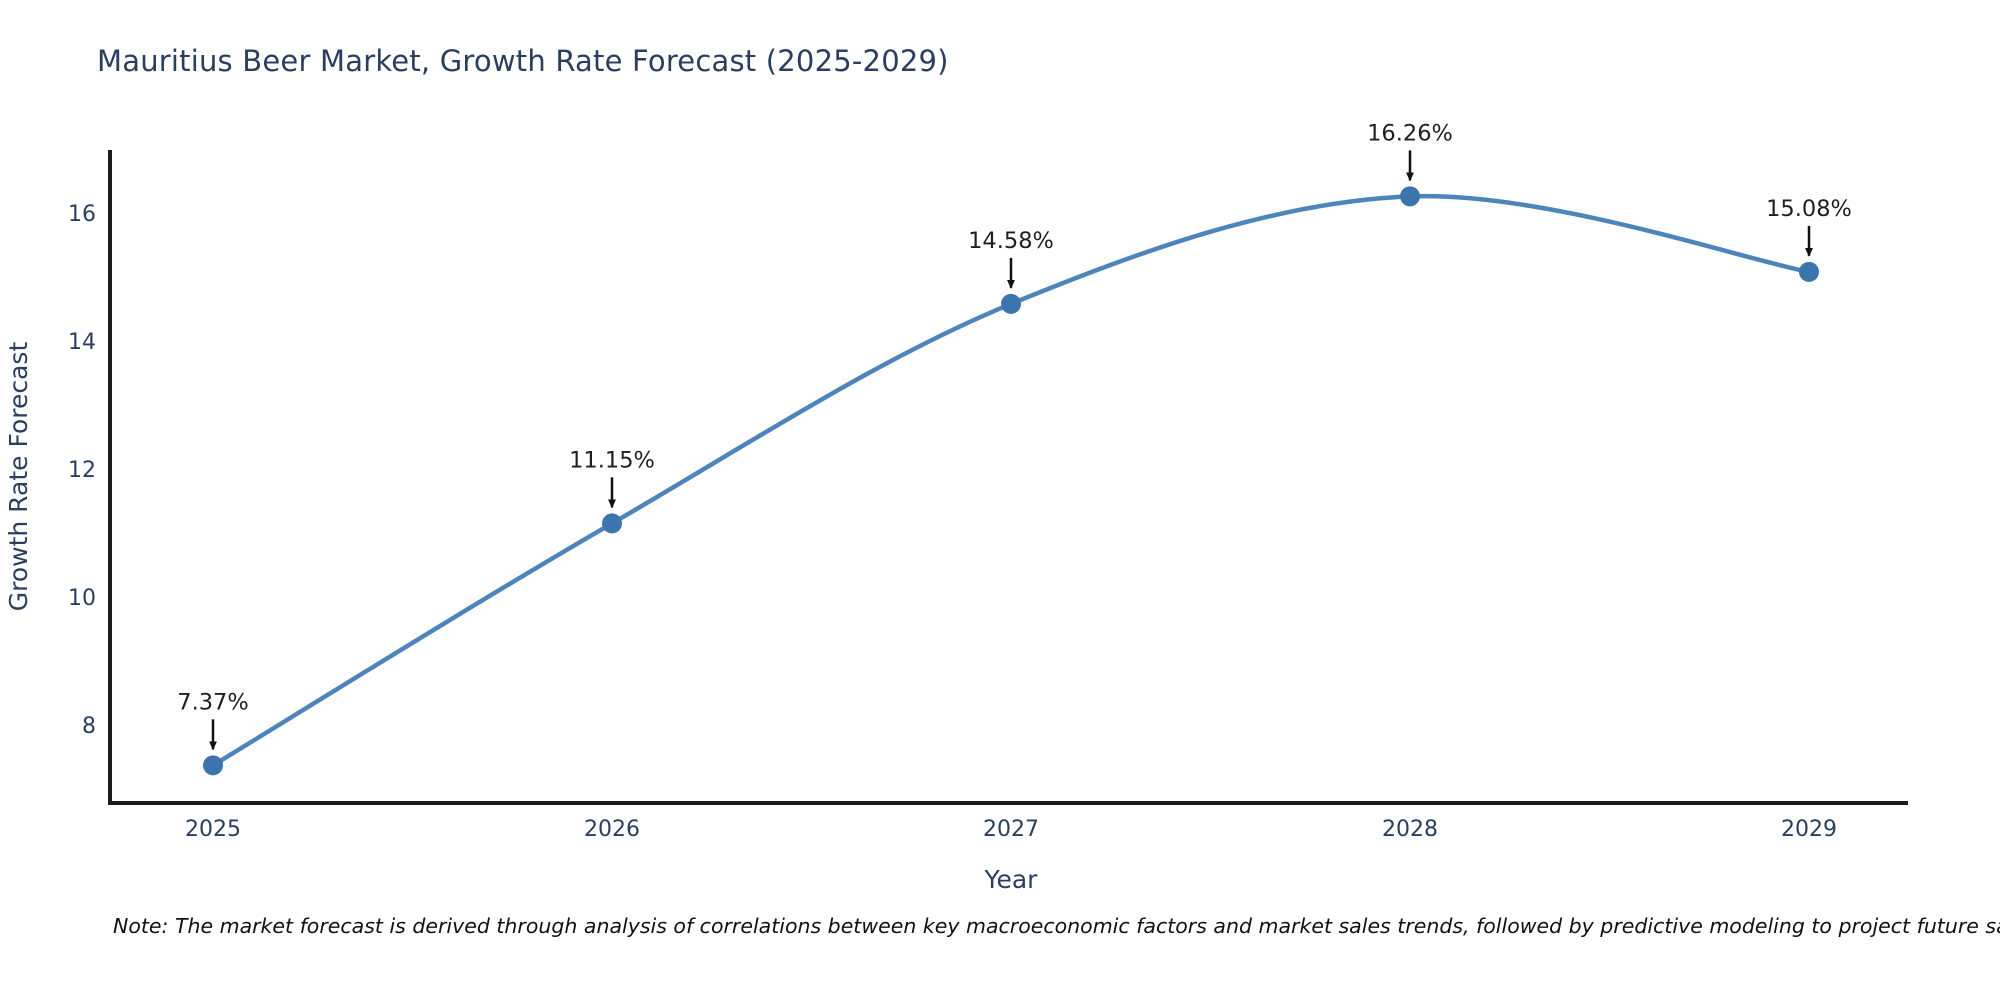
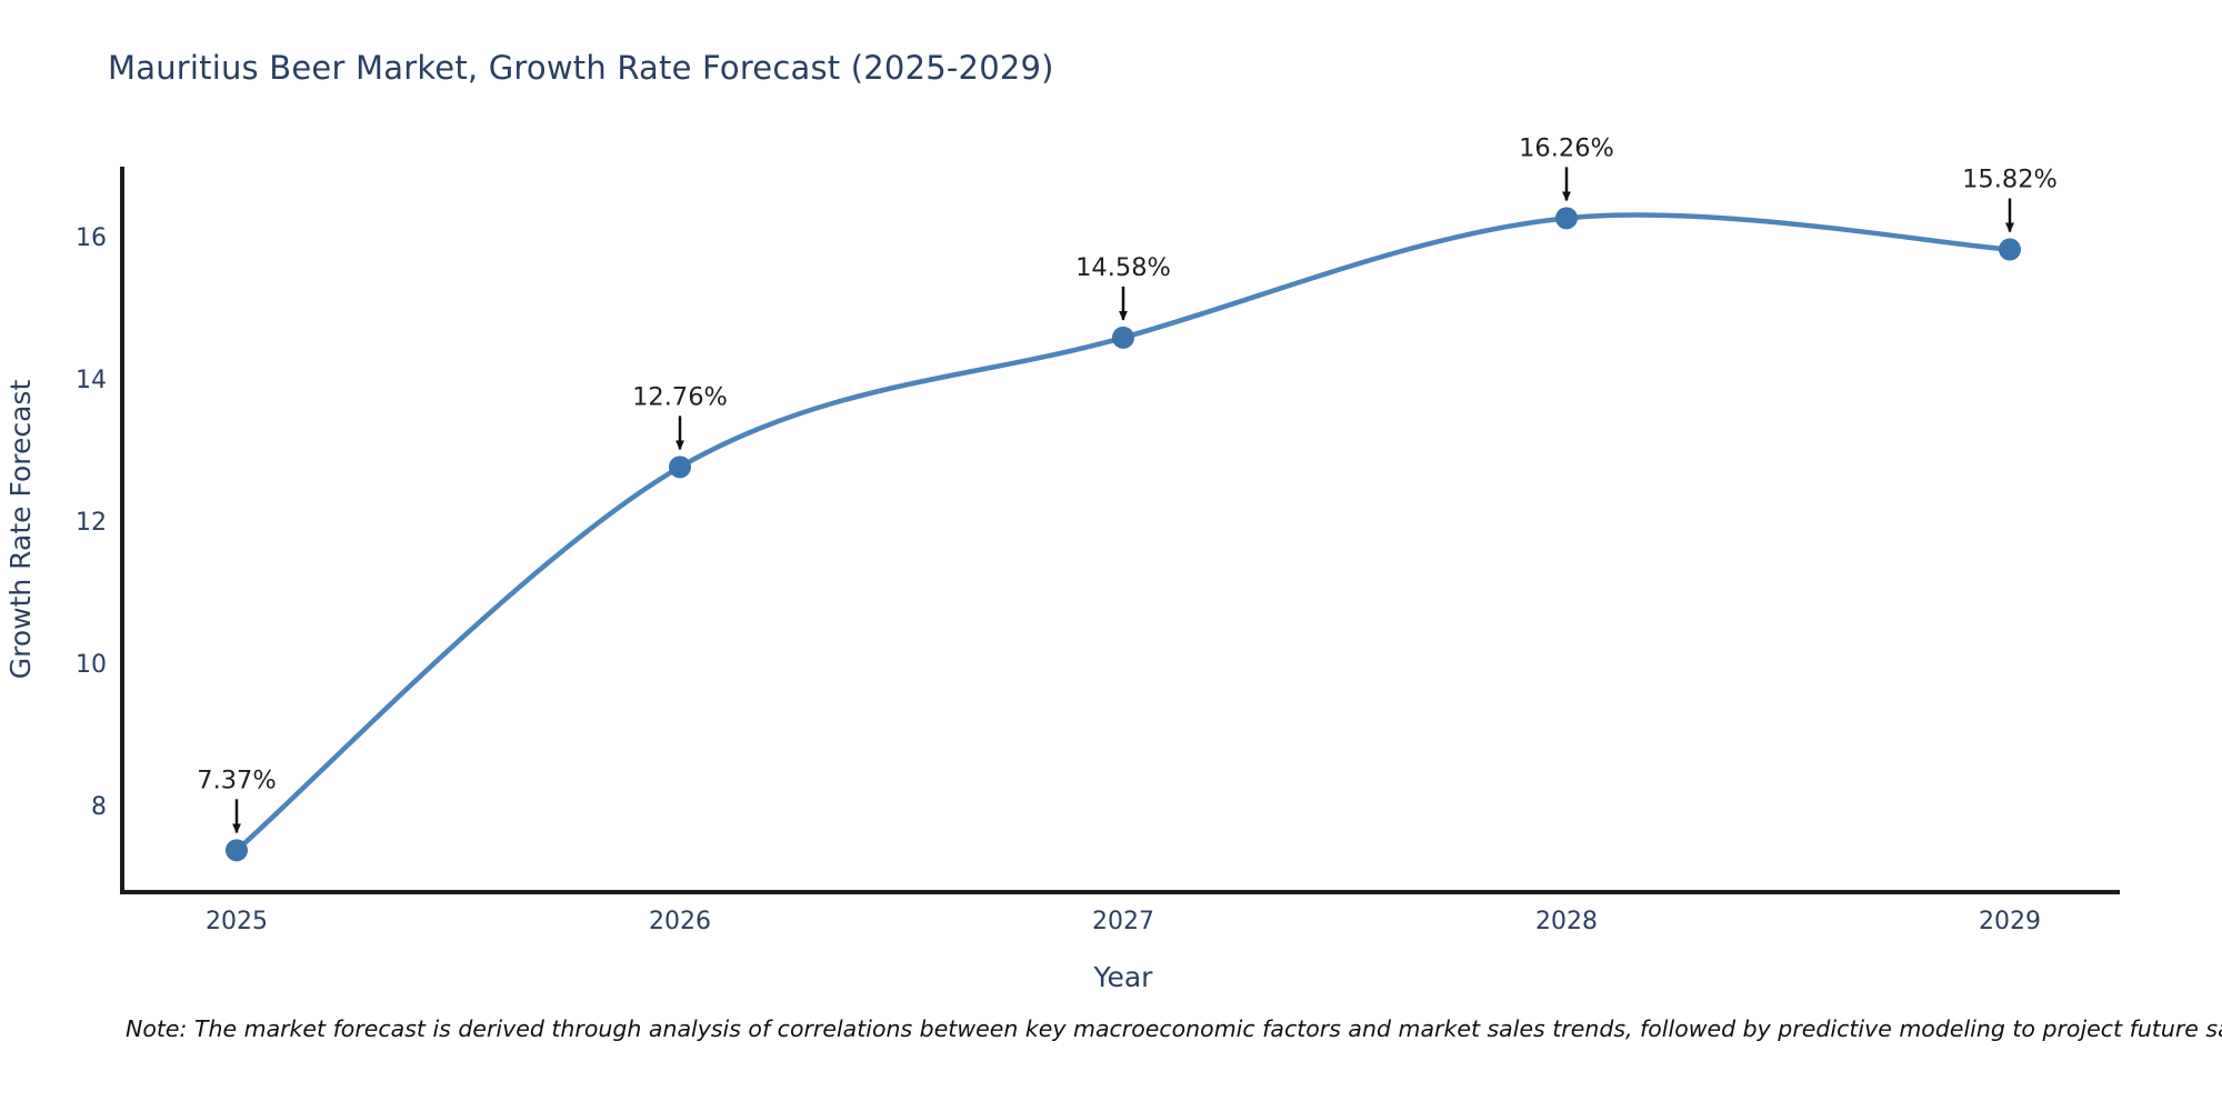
2026: 11.15% -> 12.76%
2029: 15.08% -> 15.82%
